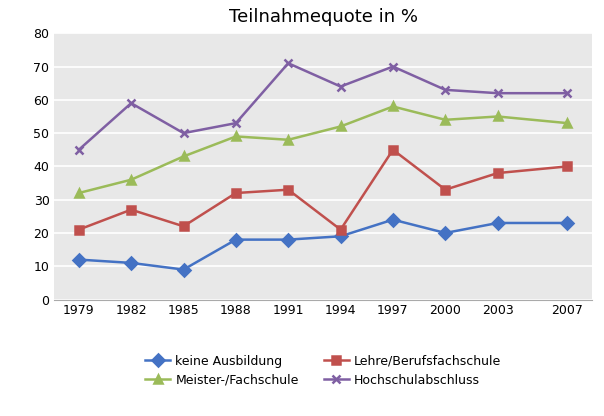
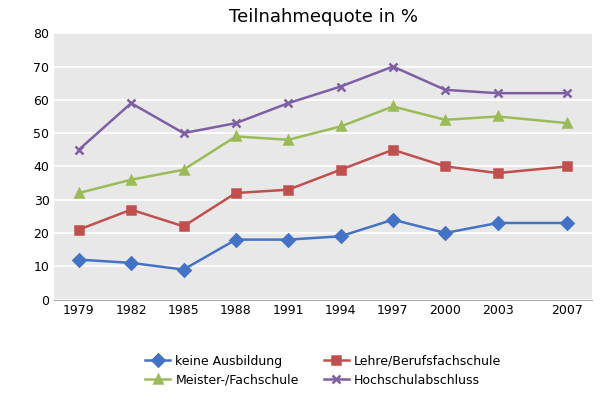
Meister-/Fachschule/1985: 43 -> 39
Hochschulabschluss/1991: 71 -> 59
Lehre/Berufsfachschule/1994: 21 -> 39
Lehre/Berufsfachschule/2000: 33 -> 40
